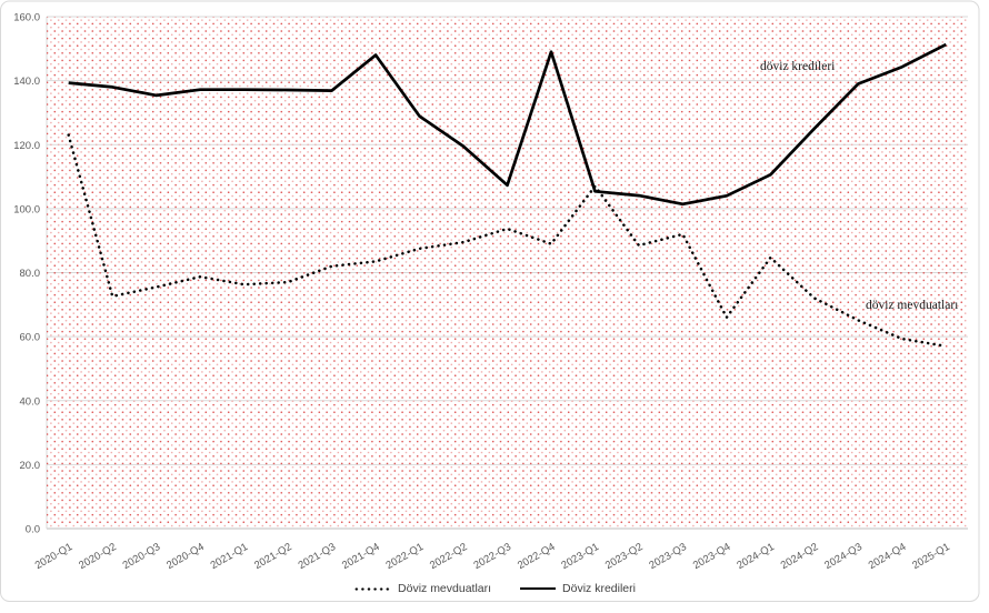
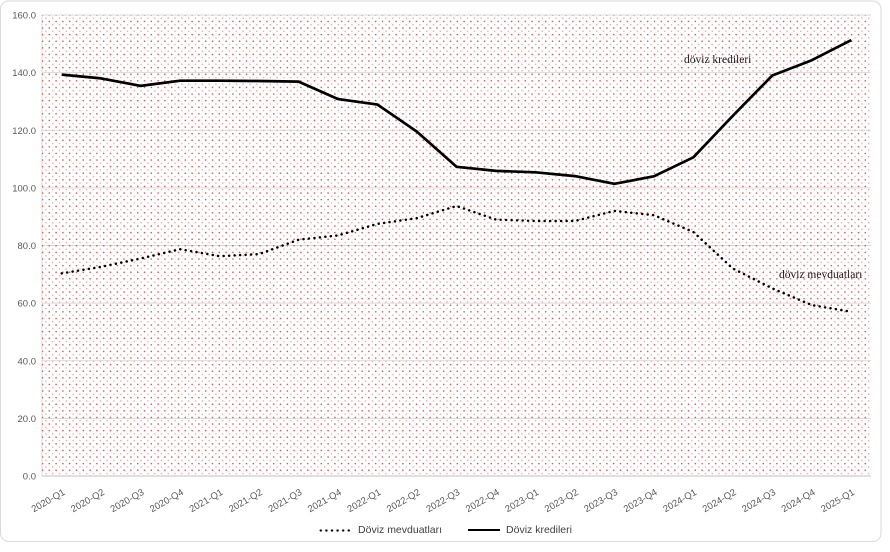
Döviz mevduatları/2020-Q1: 123 -> 70
Döviz kredileri/2021-Q4: 148 -> 131
Döviz kredileri/2022-Q4: 149 -> 106
Döviz mevduatları/2023-Q1: 107 -> 88
Döviz mevduatları/2023-Q4: 66 -> 90
